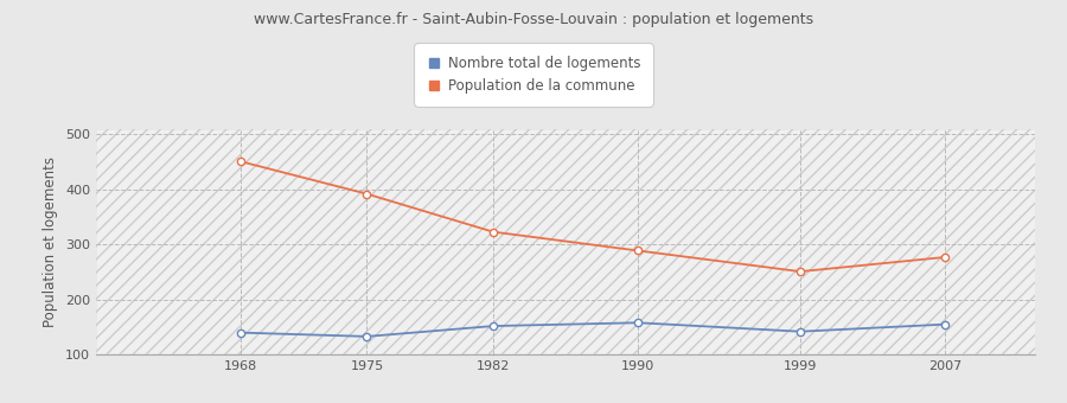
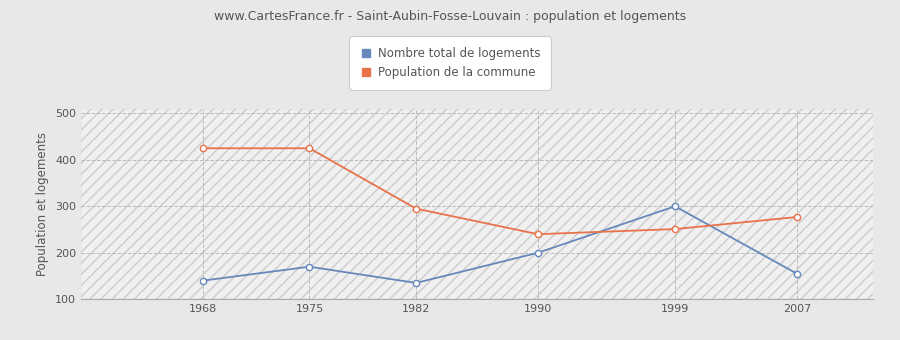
Population de la commune/1968: 451 -> 425
Nombre total de logements/1975: 133 -> 170
Population de la commune/1975: 392 -> 425
Nombre total de logements/1982: 152 -> 135
Population de la commune/1982: 323 -> 295
Nombre total de logements/1990: 158 -> 200
Population de la commune/1990: 289 -> 240
Nombre total de logements/1999: 142 -> 300
